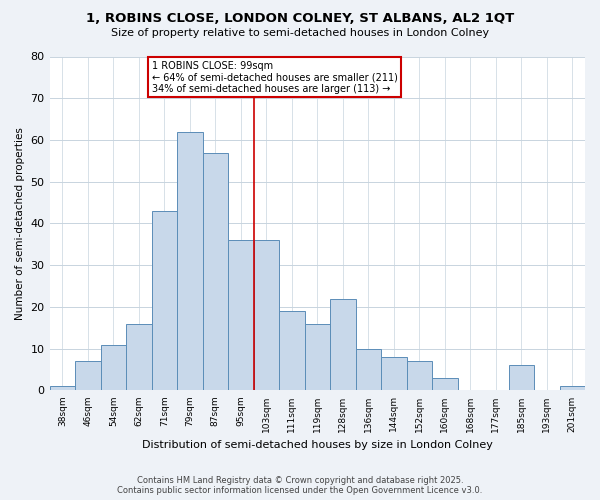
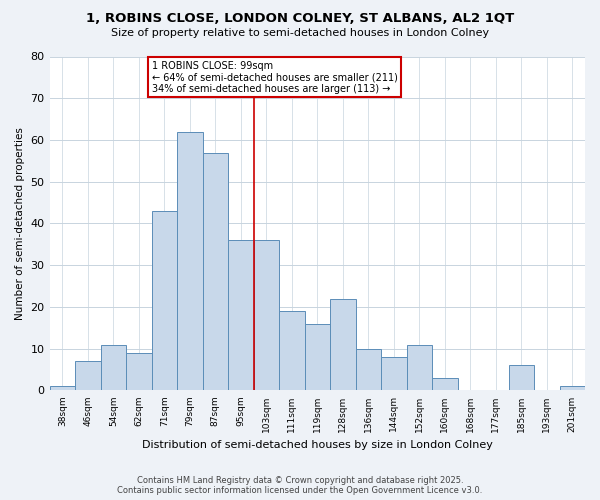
62sqm: 16 -> 9
152sqm: 7 -> 11
